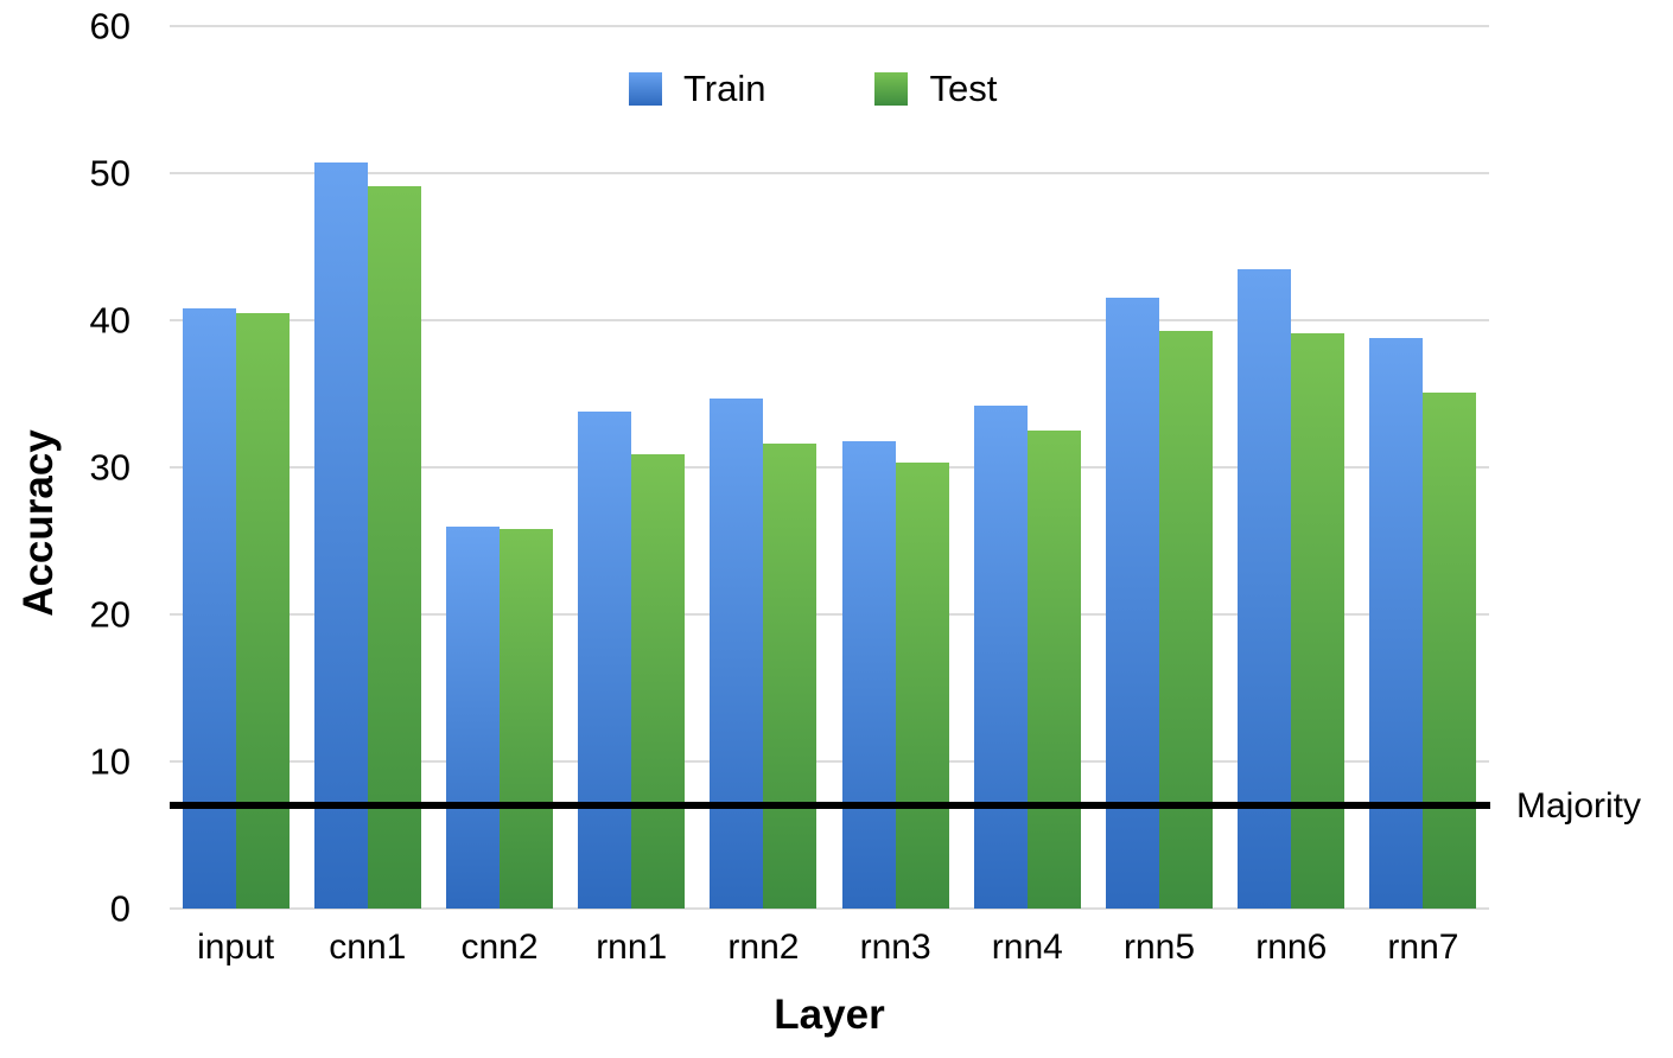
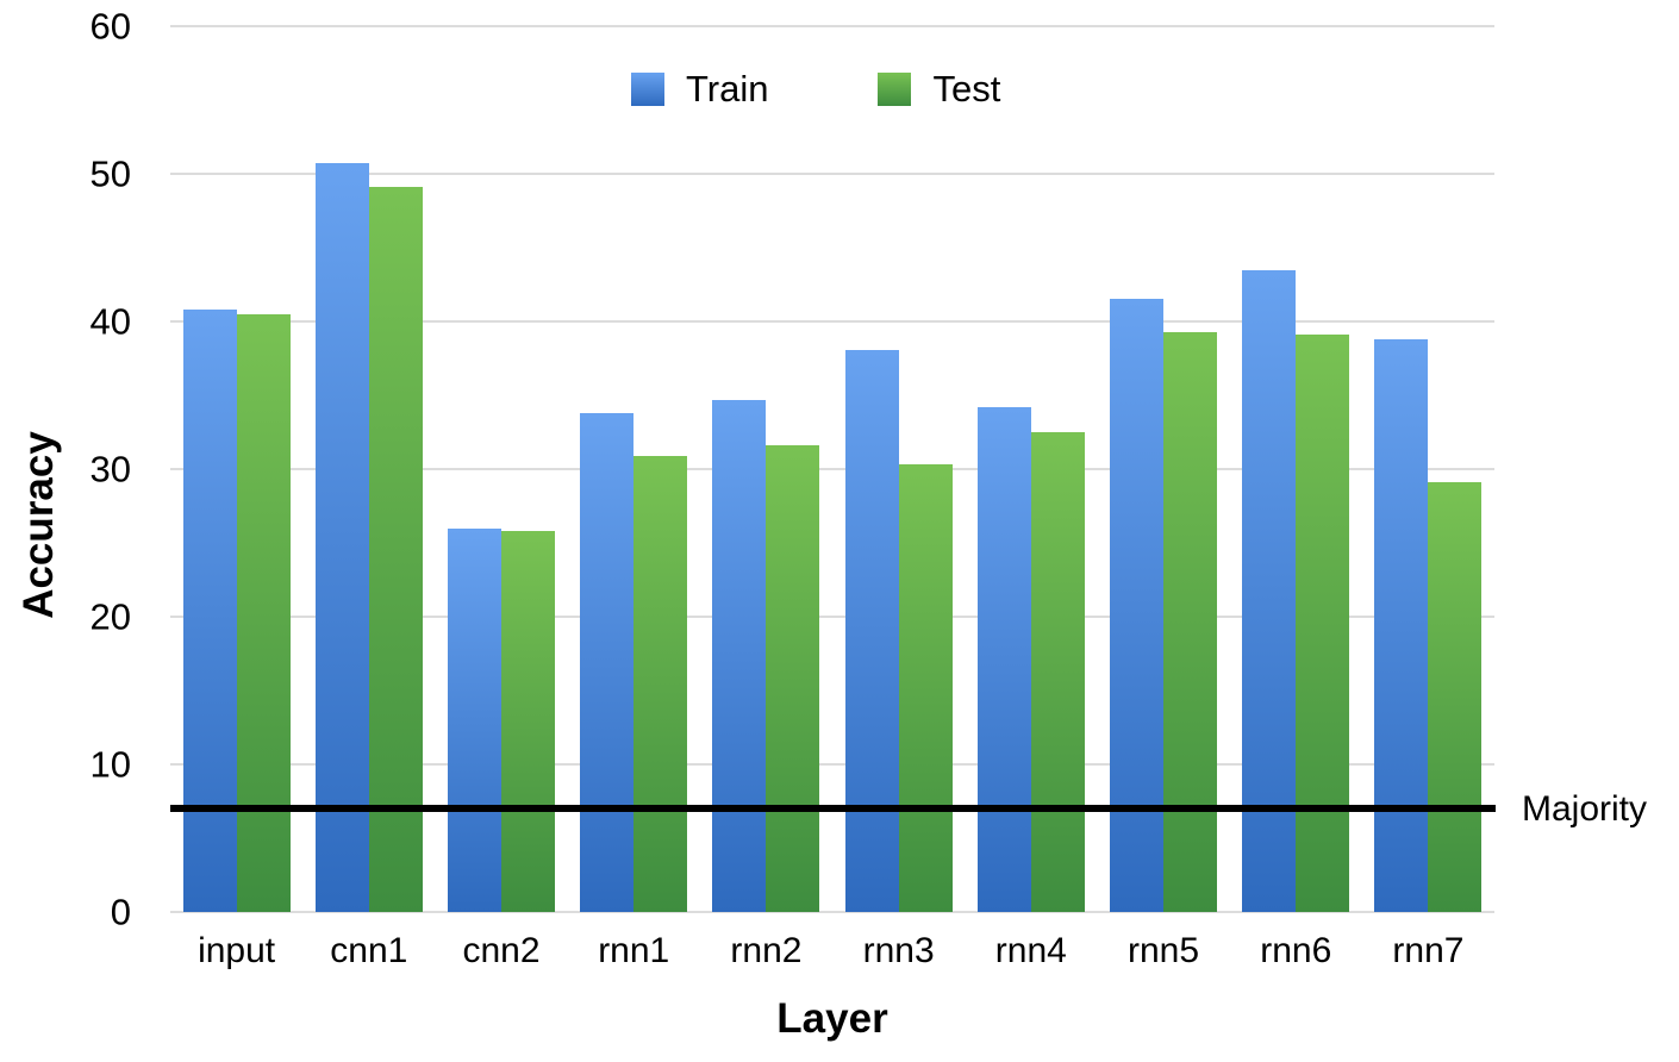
Train/rnn3: 31.8 -> 38.1
Test/rnn7: 35.1 -> 29.1
